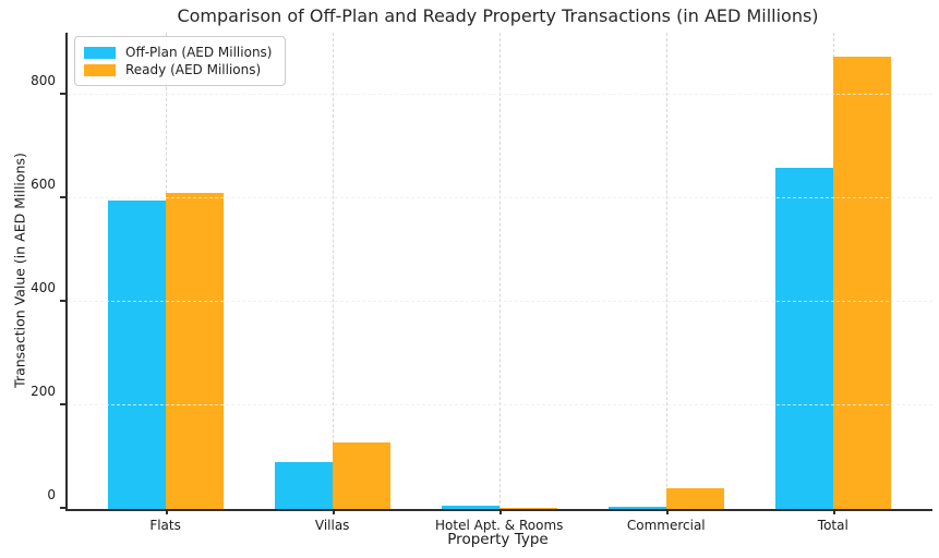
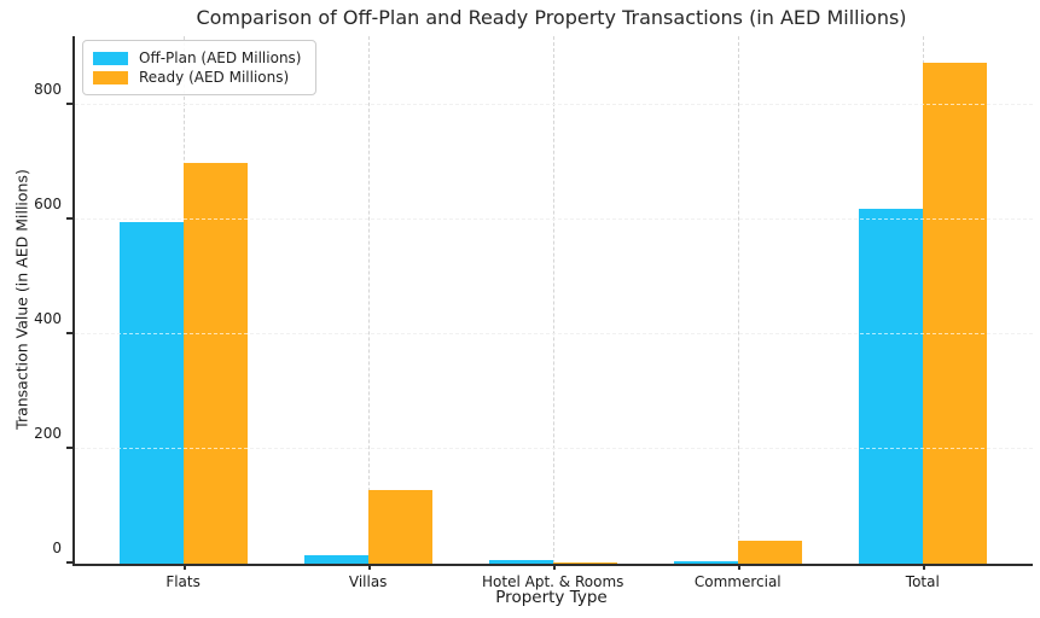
Ready (AED Millions)/Flats: 610 -> 700
Off-Plan (AED Millions)/Villas: 90 -> 20
Off-Plan (AED Millions)/Total: 660 -> 620
